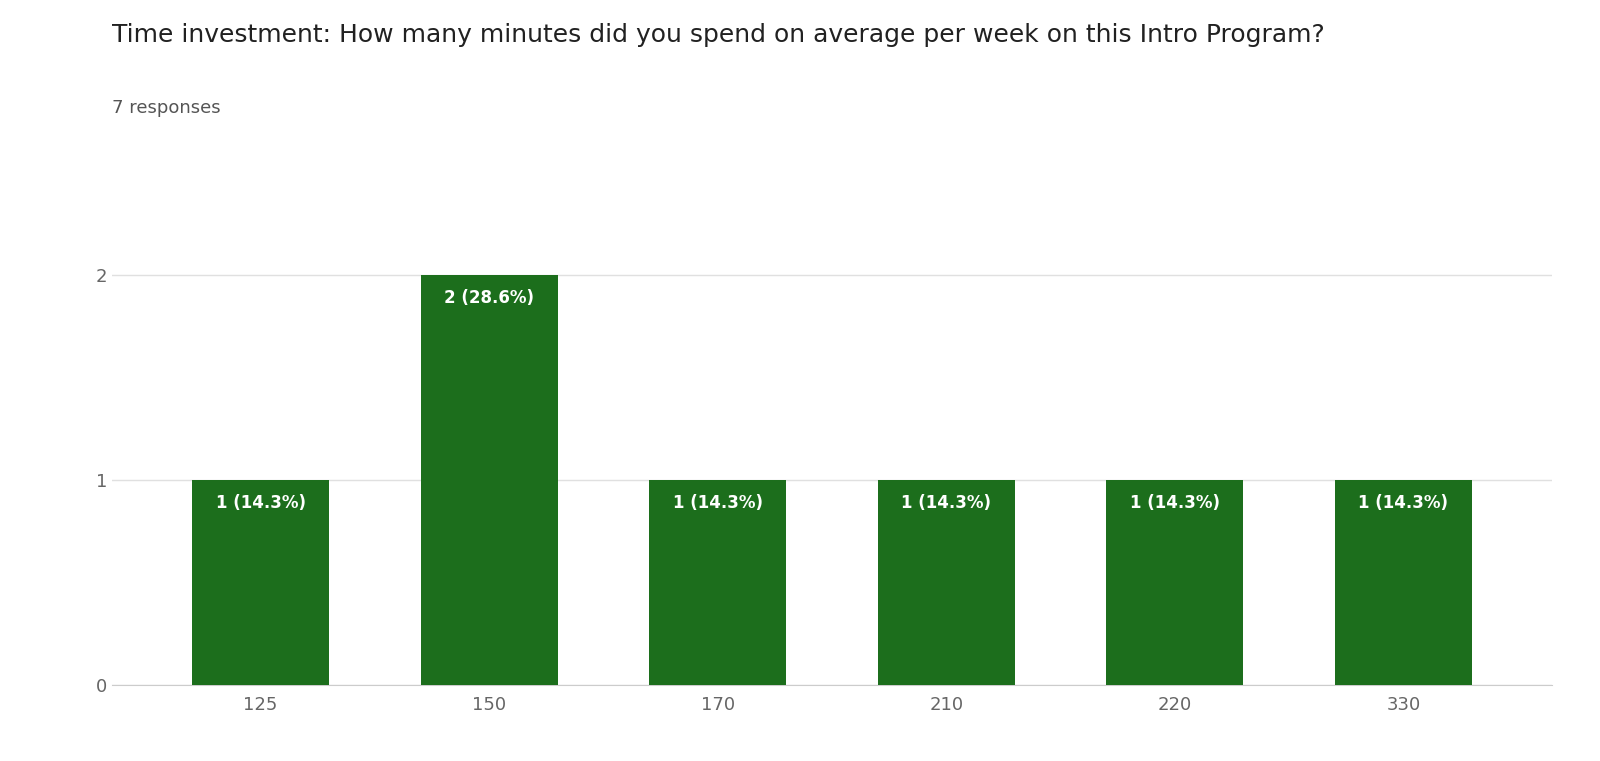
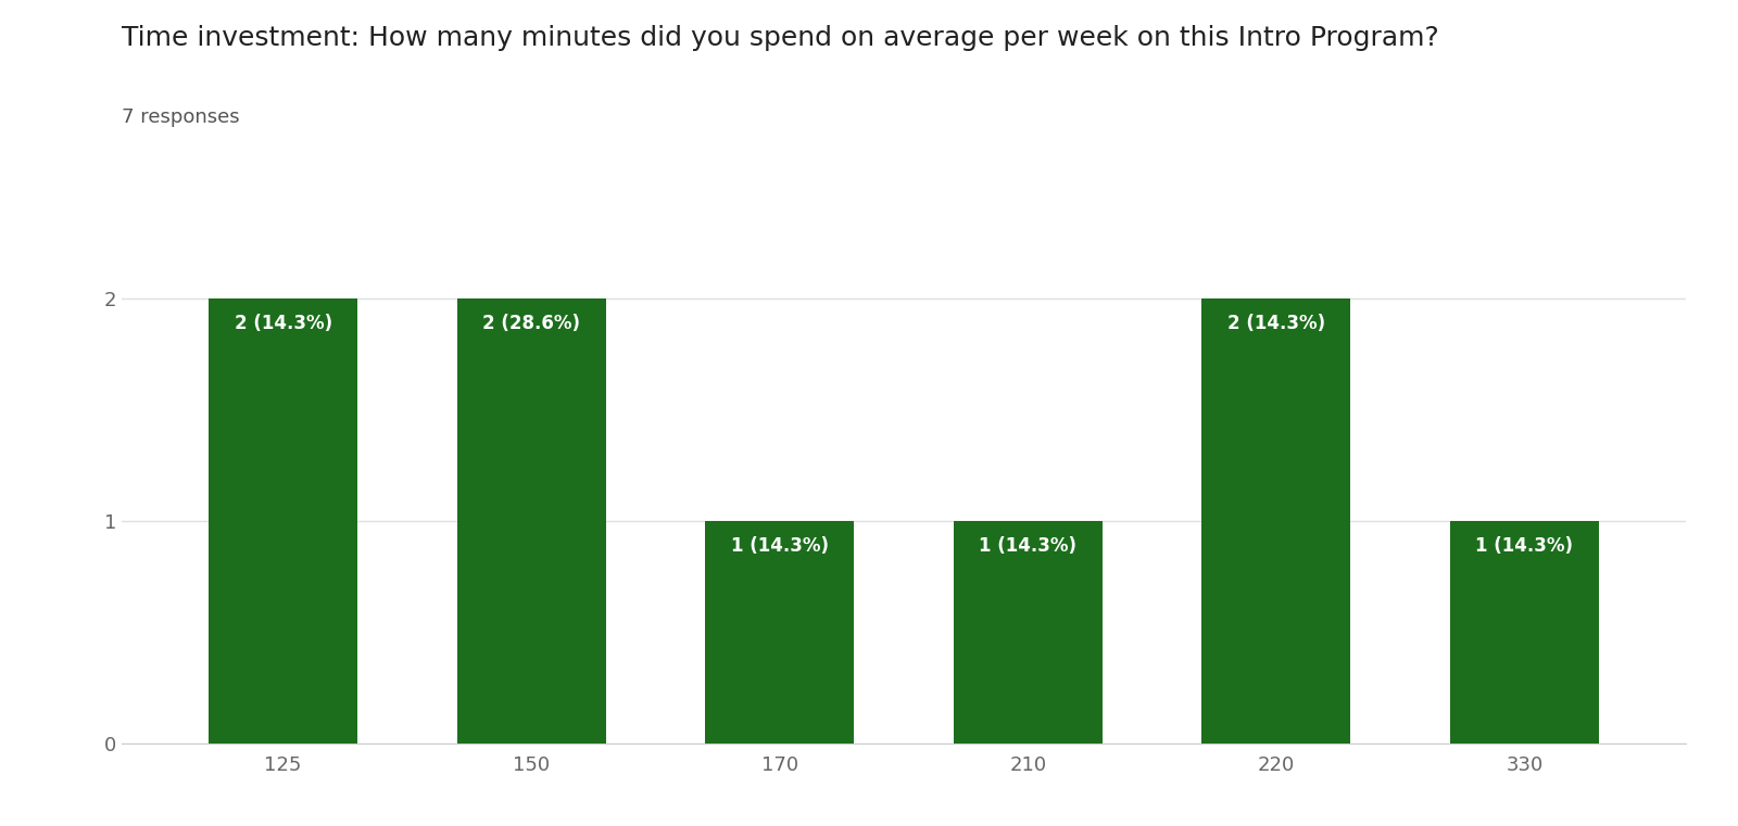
125: 1 -> 2
220: 1 -> 2
